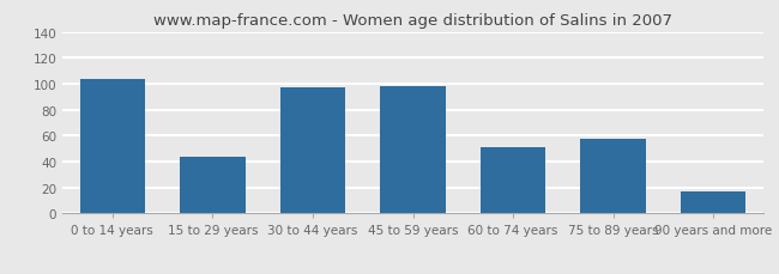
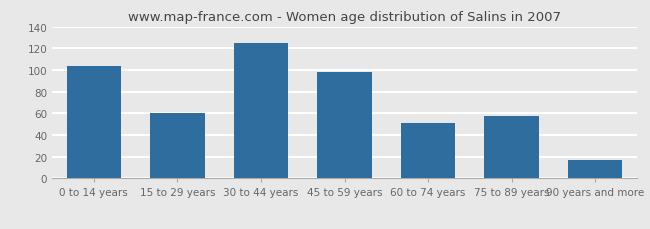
15 to 29 years: 44 -> 60
30 to 44 years: 97 -> 125
